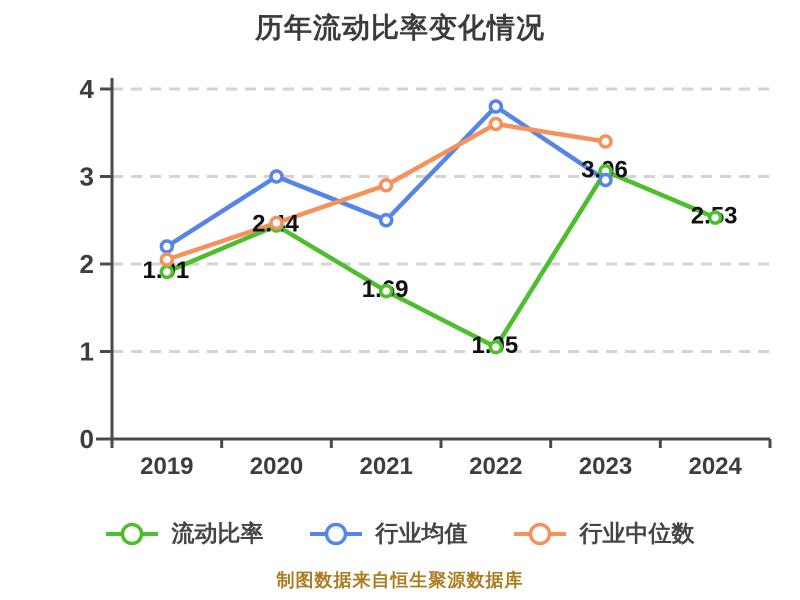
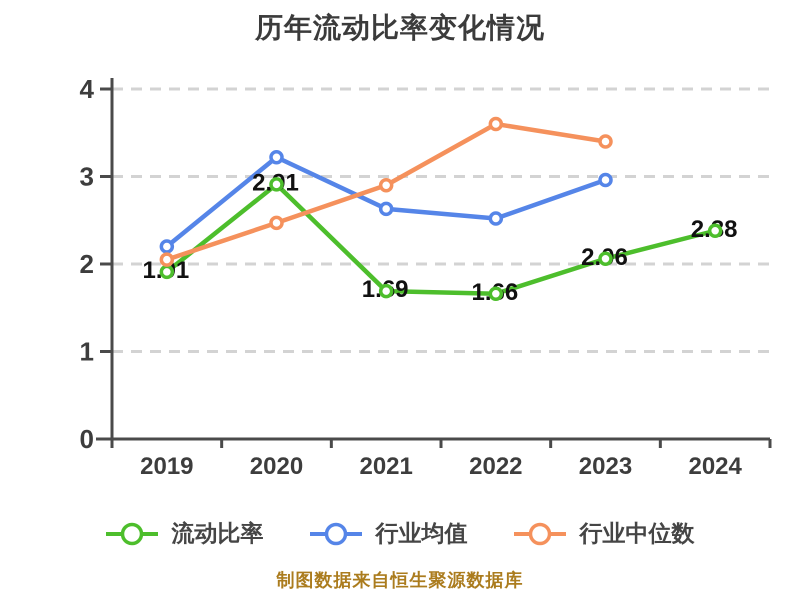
流动比率/2020: 2.44 -> 2.91
行业均值/2020: 3.0 -> 3.2
行业均值/2021: 2.5 -> 2.6
流动比率/2022: 1.05 -> 1.66
行业均值/2022: 3.8 -> 2.5
流动比率/2023: 3.06 -> 2.06
流动比率/2024: 2.53 -> 2.38
